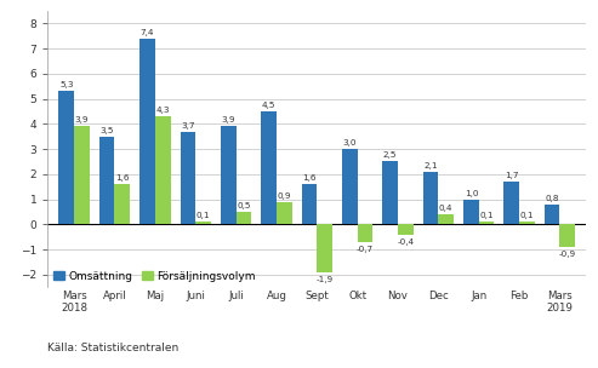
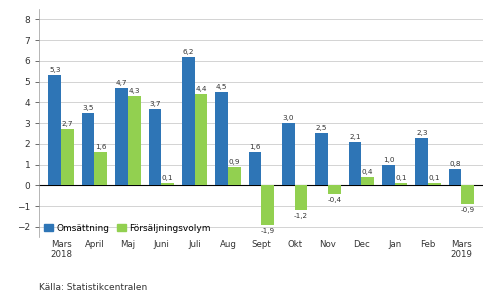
Försäljningsvolym/Mars 2018: 3,9 -> 2,7
Omsättning/Maj: 7,4 -> 4,7
Omsättning/Juli: 3,9 -> 6,2
Försäljningsvolym/Juli: 0,5 -> 4,4
Försäljningsvolym/Okt: -0,7 -> -1,2
Omsättning/Feb: 1,7 -> 2,3
